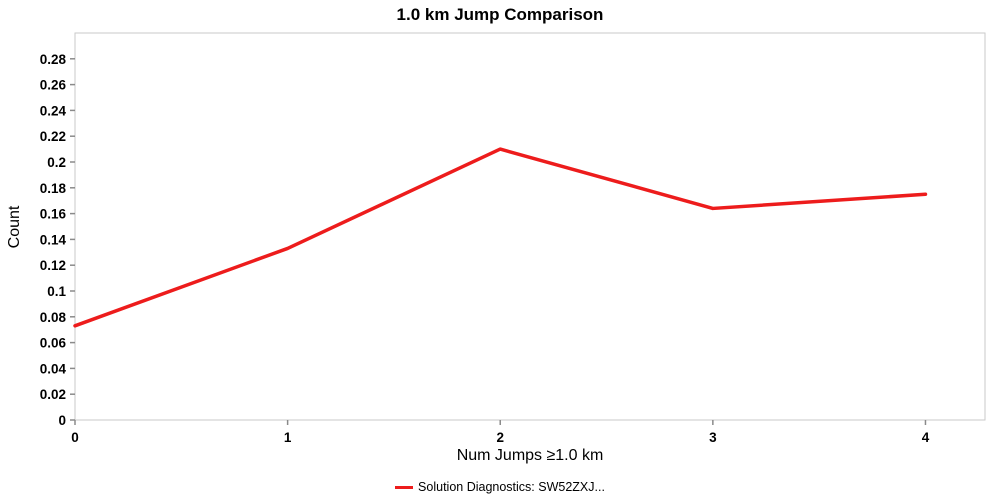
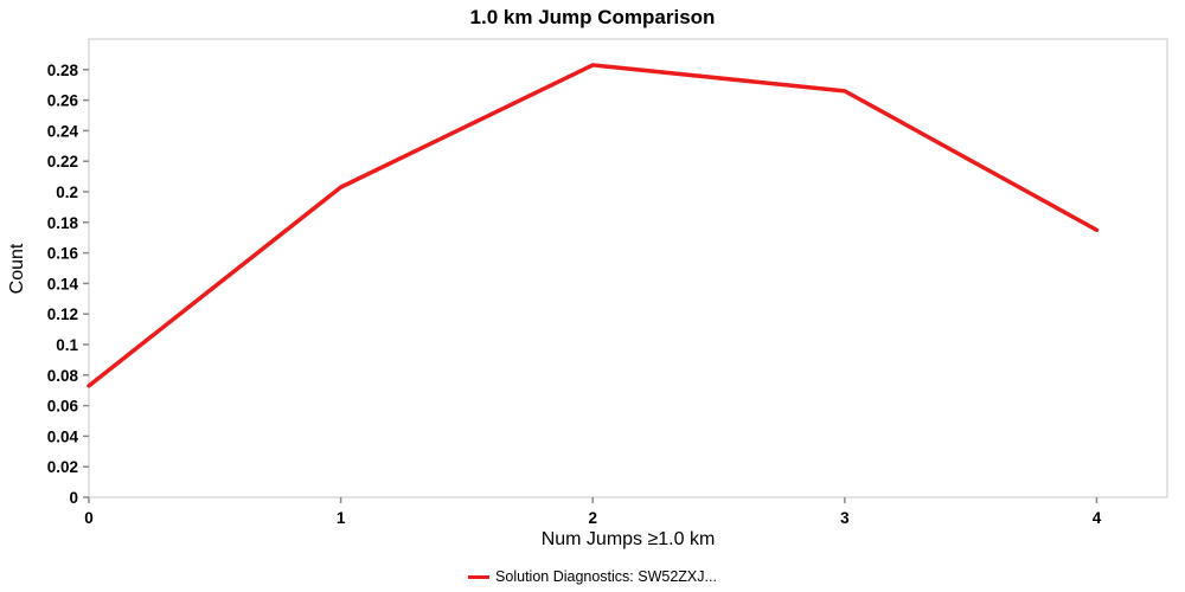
1: 0.133 -> 0.203
2: 0.210 -> 0.283
3: 0.164 -> 0.266
